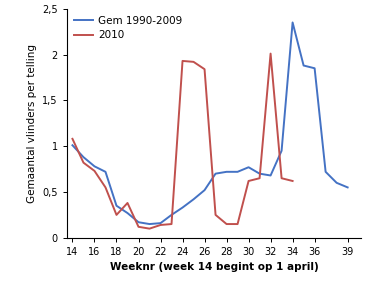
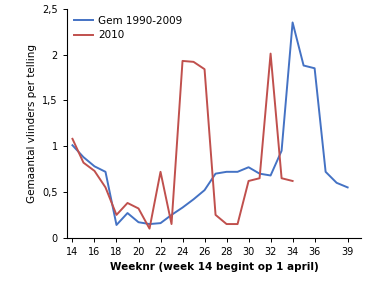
Gem 1990-2009/18: 0,35 -> 0,14
2010/20: 0,12 -> 0,32
2010/22: 0,14 -> 0,72
